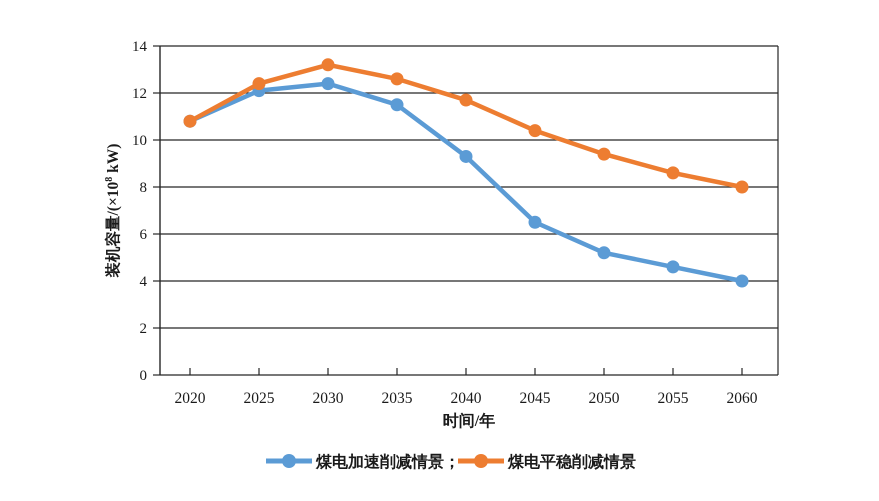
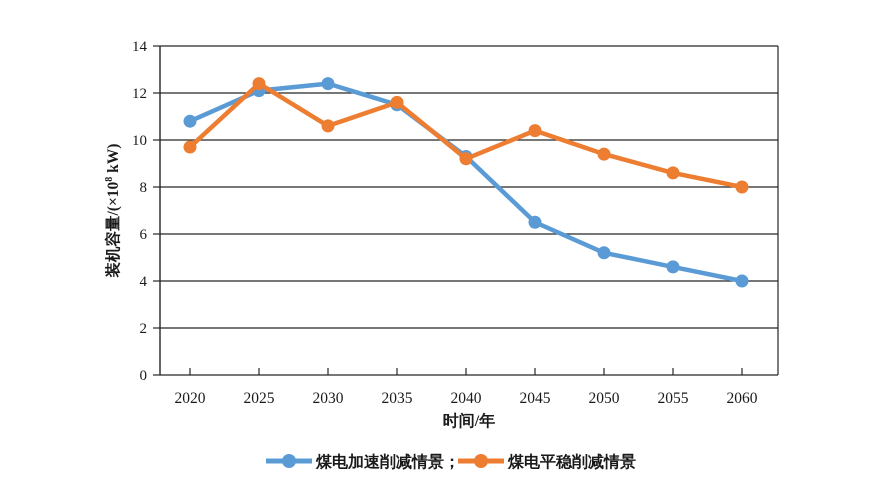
煤电平稳削减情景/2020: 10.8 -> 9.7
煤电平稳削减情景/2030: 13.2 -> 10.6
煤电平稳削减情景/2035: 12.6 -> 11.6
煤电平稳削减情景/2040: 11.7 -> 9.2
